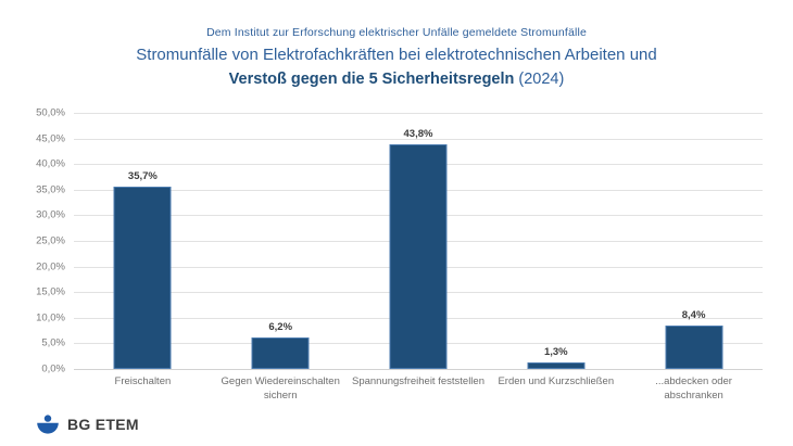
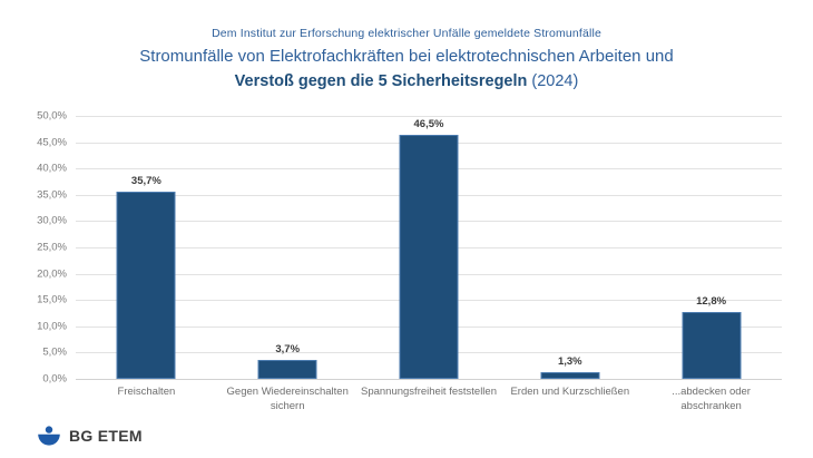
Gegen Wiedereinschalten sichern: 6,2% -> 3,7%
Spannungsfreiheit feststellen: 43,8% -> 46,5%
...abdecken oder abschranken: 8,4% -> 12,8%
